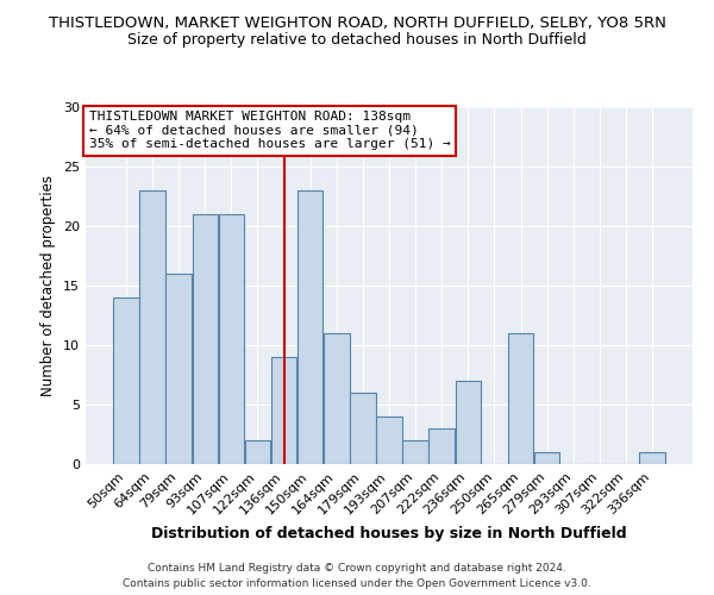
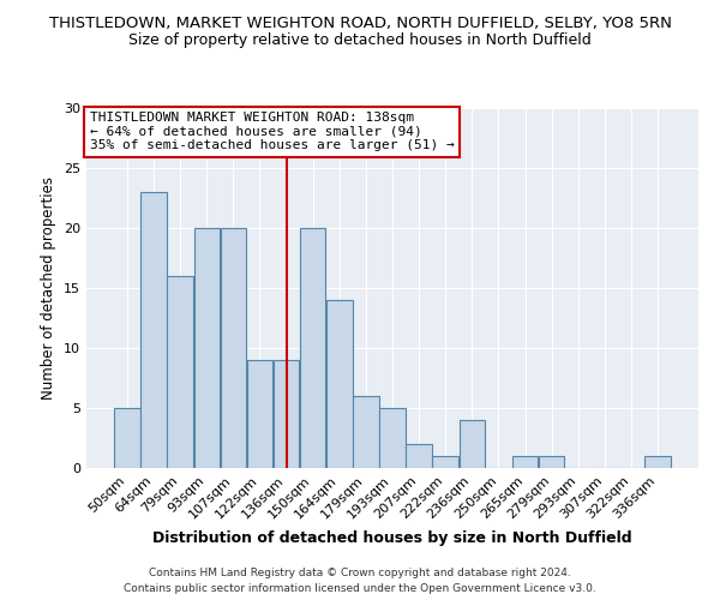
50sqm: 14 -> 5
93sqm: 21 -> 20
107sqm: 21 -> 20
122sqm: 2 -> 9
150sqm: 23 -> 20
164sqm: 11 -> 14
193sqm: 4 -> 5
222sqm: 3 -> 1
236sqm: 7 -> 4
265sqm: 11 -> 1
